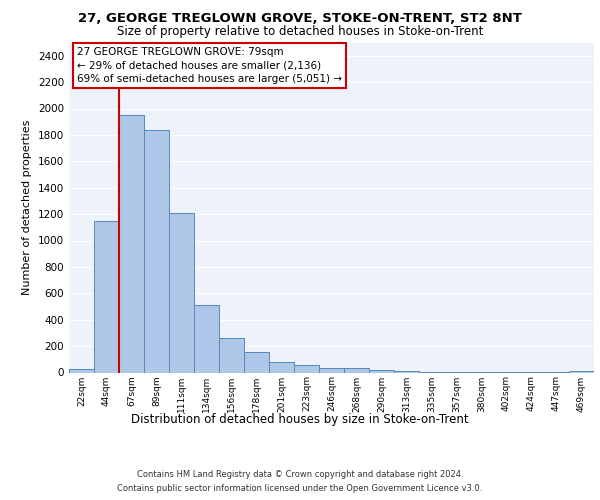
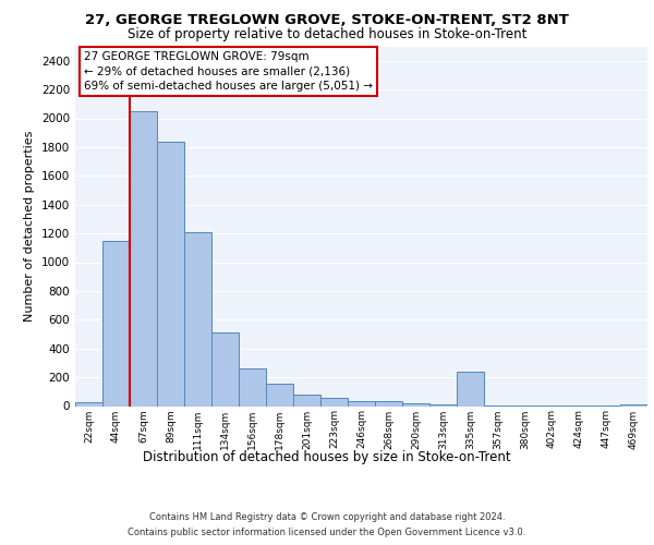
67sqm: 1950 -> 2050
335sqm: 0 -> 240
